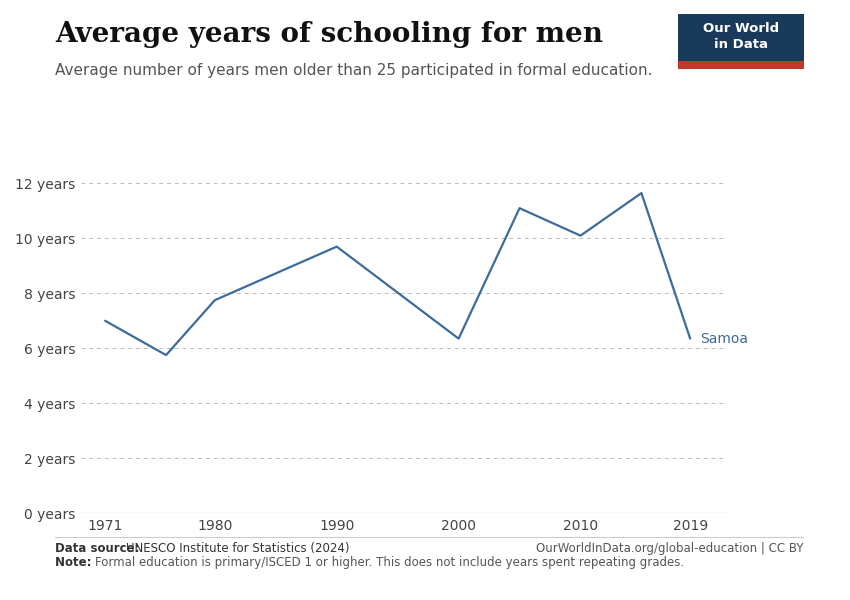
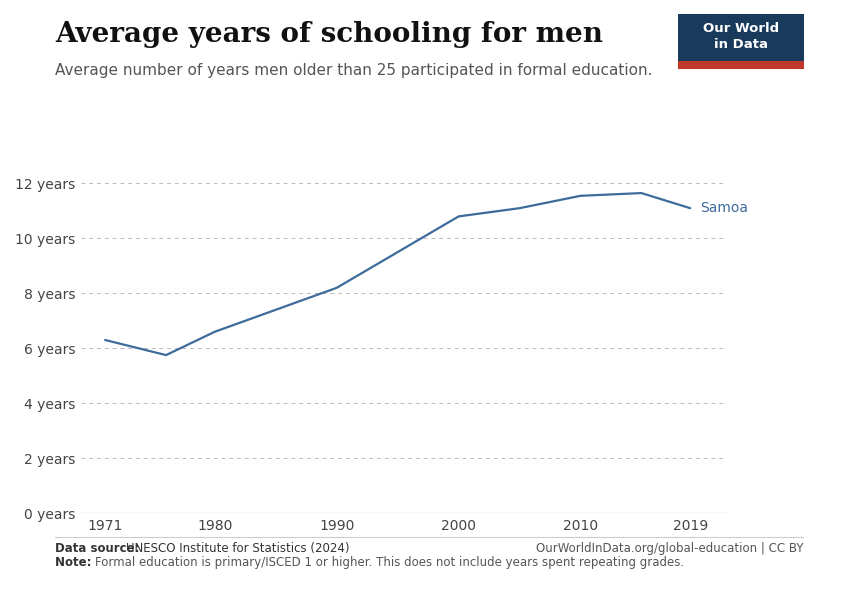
1971: 7.00 years -> 6.30 years
1980: 7.75 years -> 6.60 years
1990: 9.70 years -> 8.20 years
2000: 6.35 years -> 10.80 years
2010: 10.10 years -> 11.55 years
2019: 6.35 years -> 11.10 years
